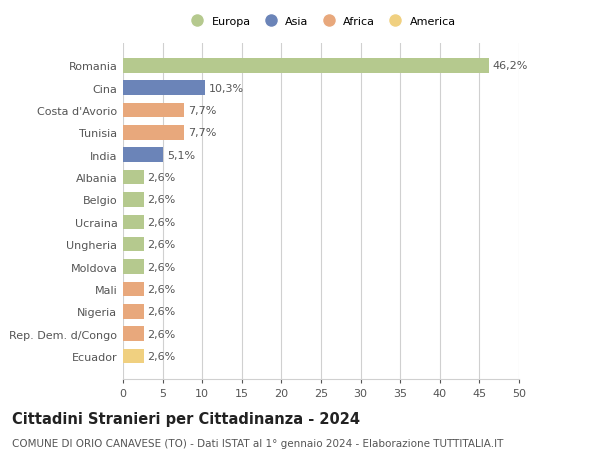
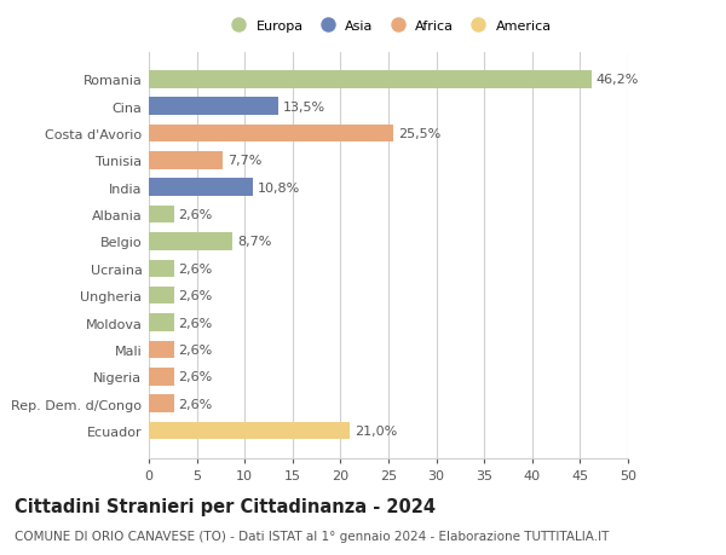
Cina: 10,3% -> 13,5%
Costa d'Avorio: 7,7% -> 25,5%
India: 5,1% -> 10,8%
Belgio: 2,6% -> 8,7%
Ecuador: 2,6% -> 21,0%
